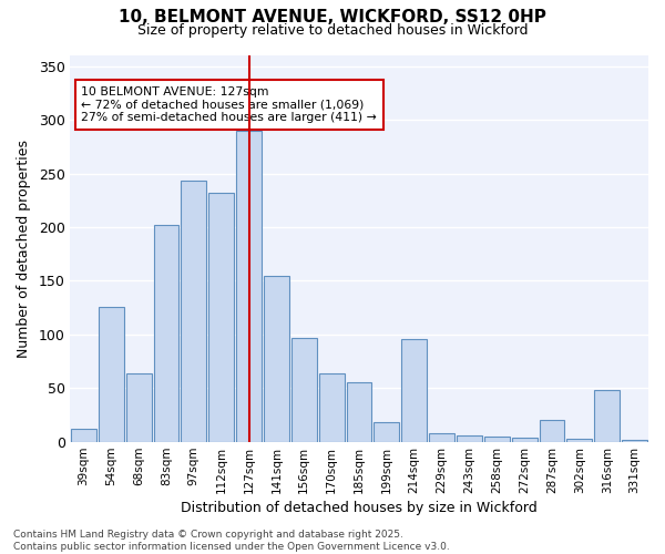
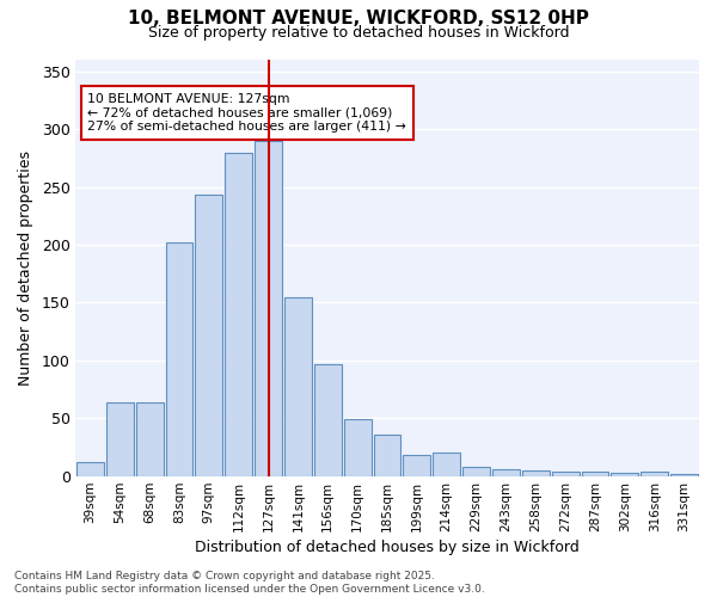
54sqm: 126 -> 64
112sqm: 232 -> 280
170sqm: 64 -> 49
185sqm: 56 -> 36
214sqm: 96 -> 20
287sqm: 20 -> 4
316sqm: 48 -> 4
